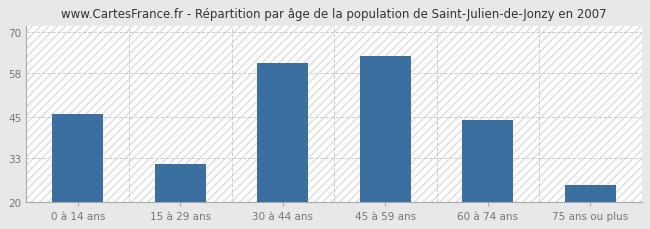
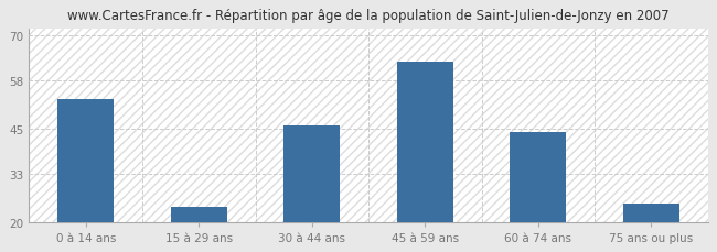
0 à 14 ans: 46 -> 53
15 à 29 ans: 31 -> 24
30 à 44 ans: 61 -> 46
